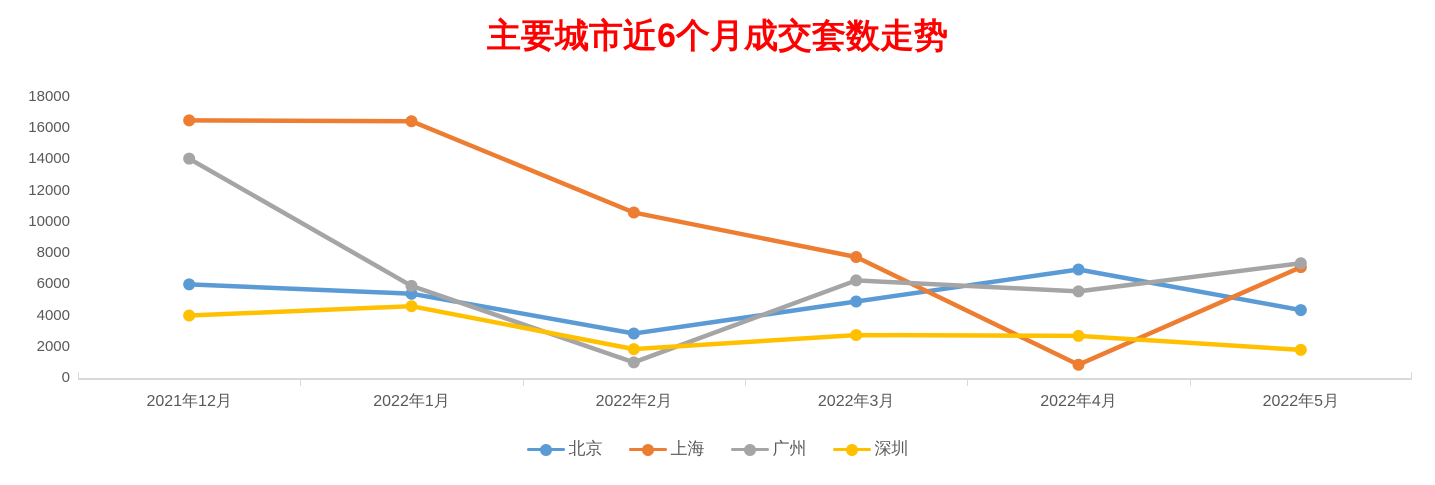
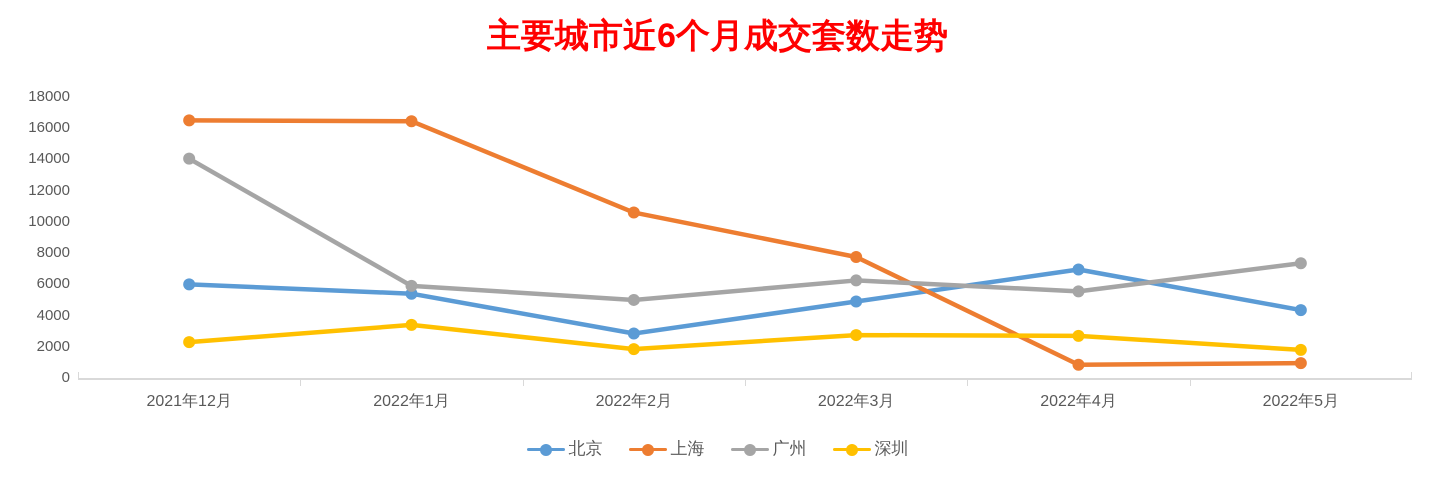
深圳/2021年12月: 4000 -> 2300
深圳/2022年1月: 4600 -> 3400
广州/2022年2月: 1000 -> 5000
上海/2022年5月: 7100 -> 1000
